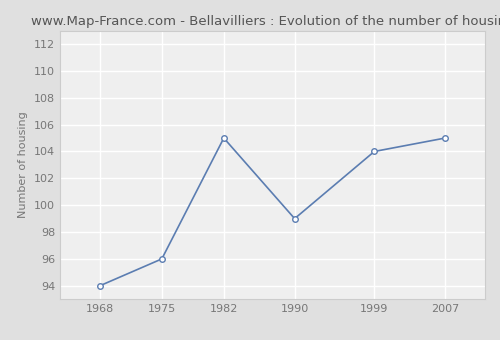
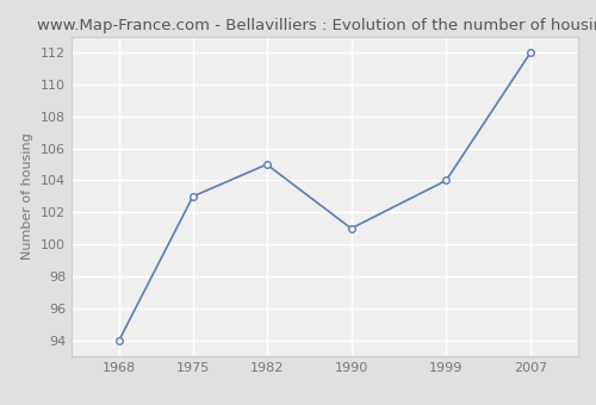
1975: 96 -> 103
1990: 99 -> 101
2007: 105 -> 112
